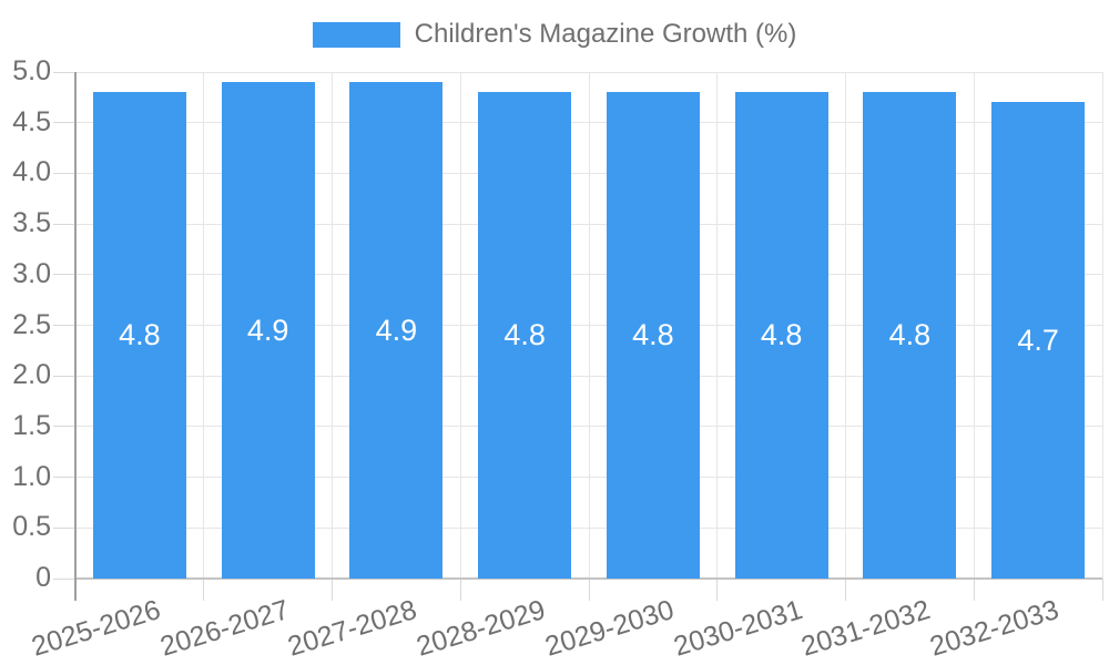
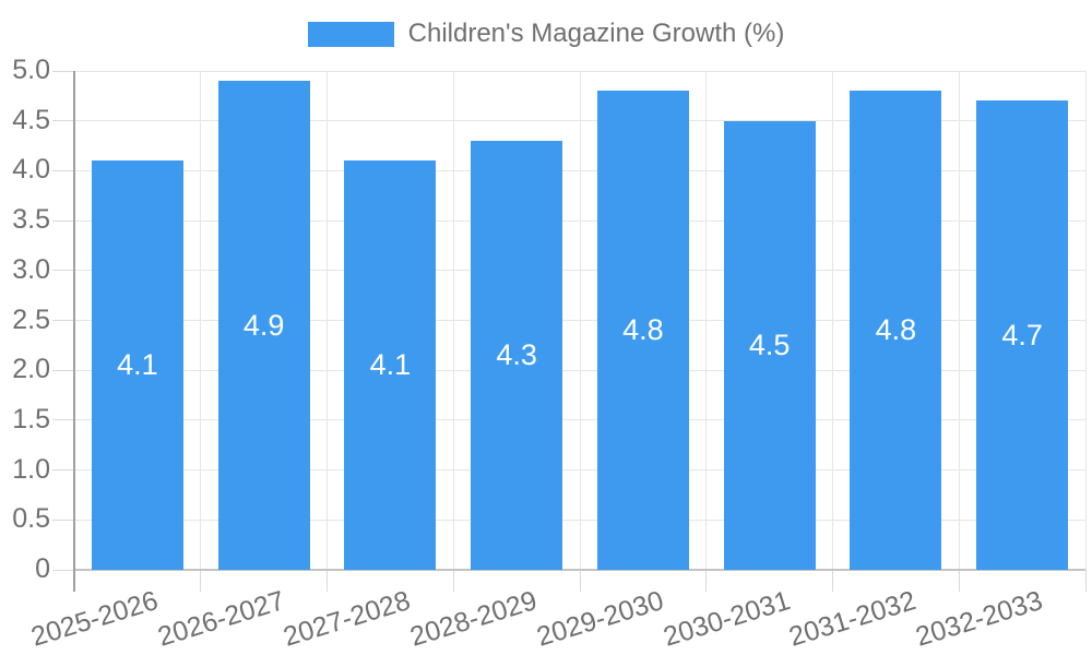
2025-2026: 4.8 -> 4.1
2027-2028: 4.9 -> 4.1
2028-2029: 4.8 -> 4.3
2030-2031: 4.8 -> 4.5
